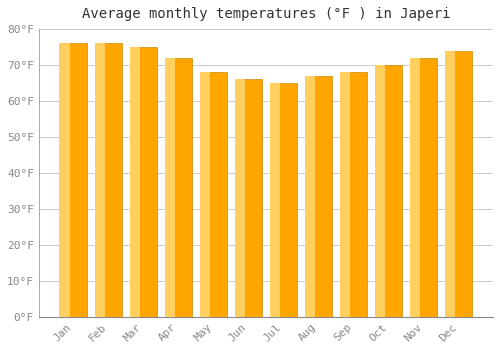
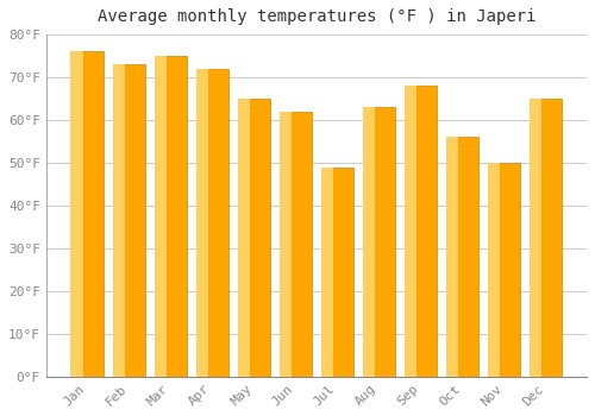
Feb: 76°F -> 73°F
May: 68°F -> 65°F
Jun: 66°F -> 62°F
Jul: 65°F -> 49°F
Aug: 67°F -> 63°F
Oct: 70°F -> 56°F
Nov: 72°F -> 50°F
Dec: 74°F -> 65°F
